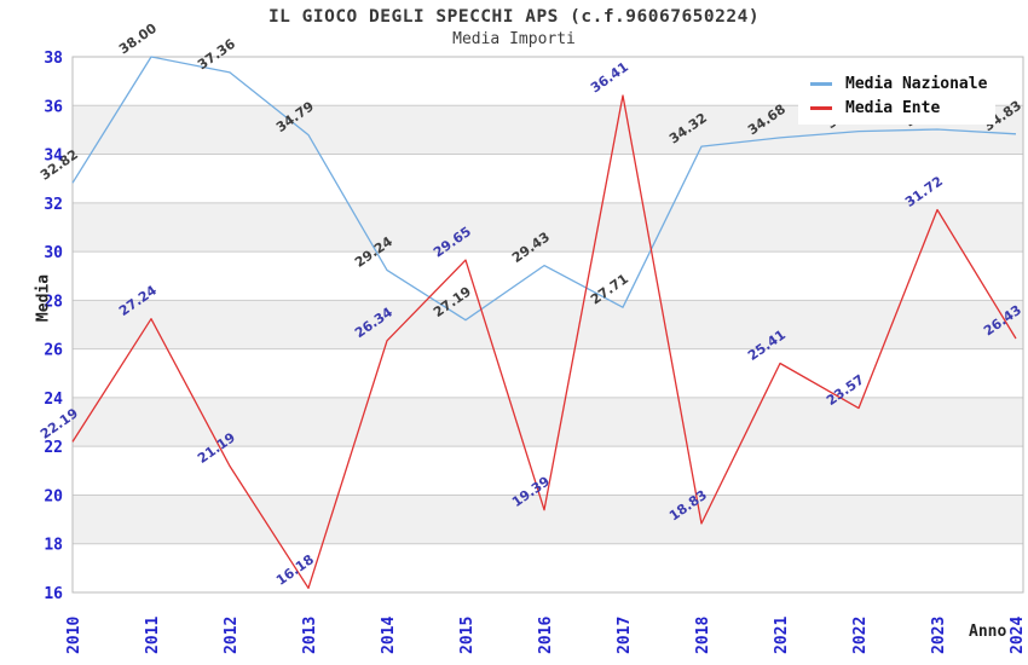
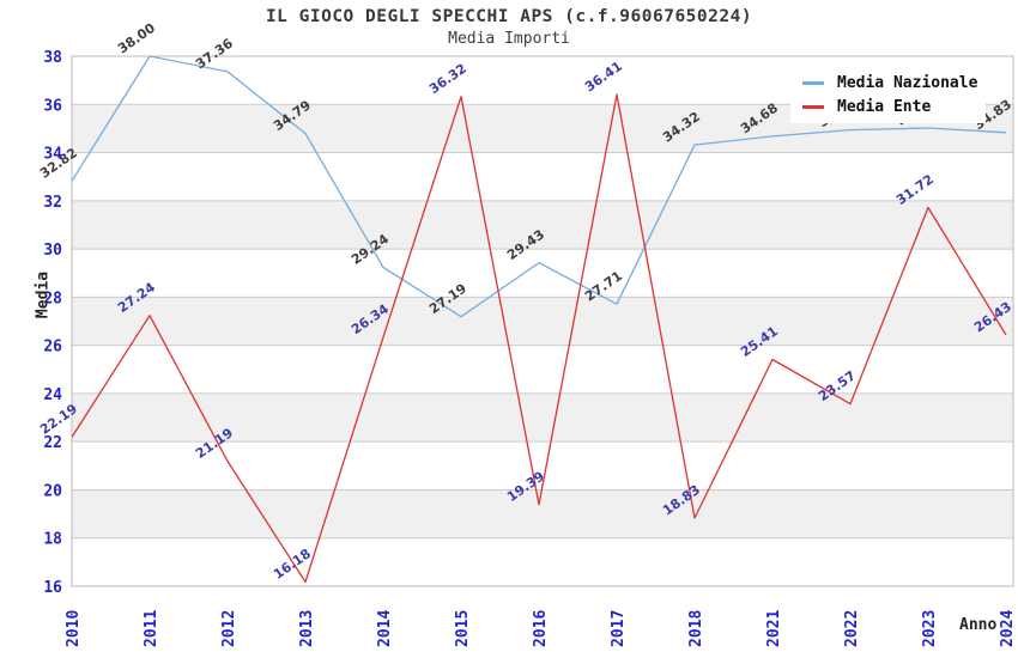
Media Ente/2015: 29.65 -> 36.32
